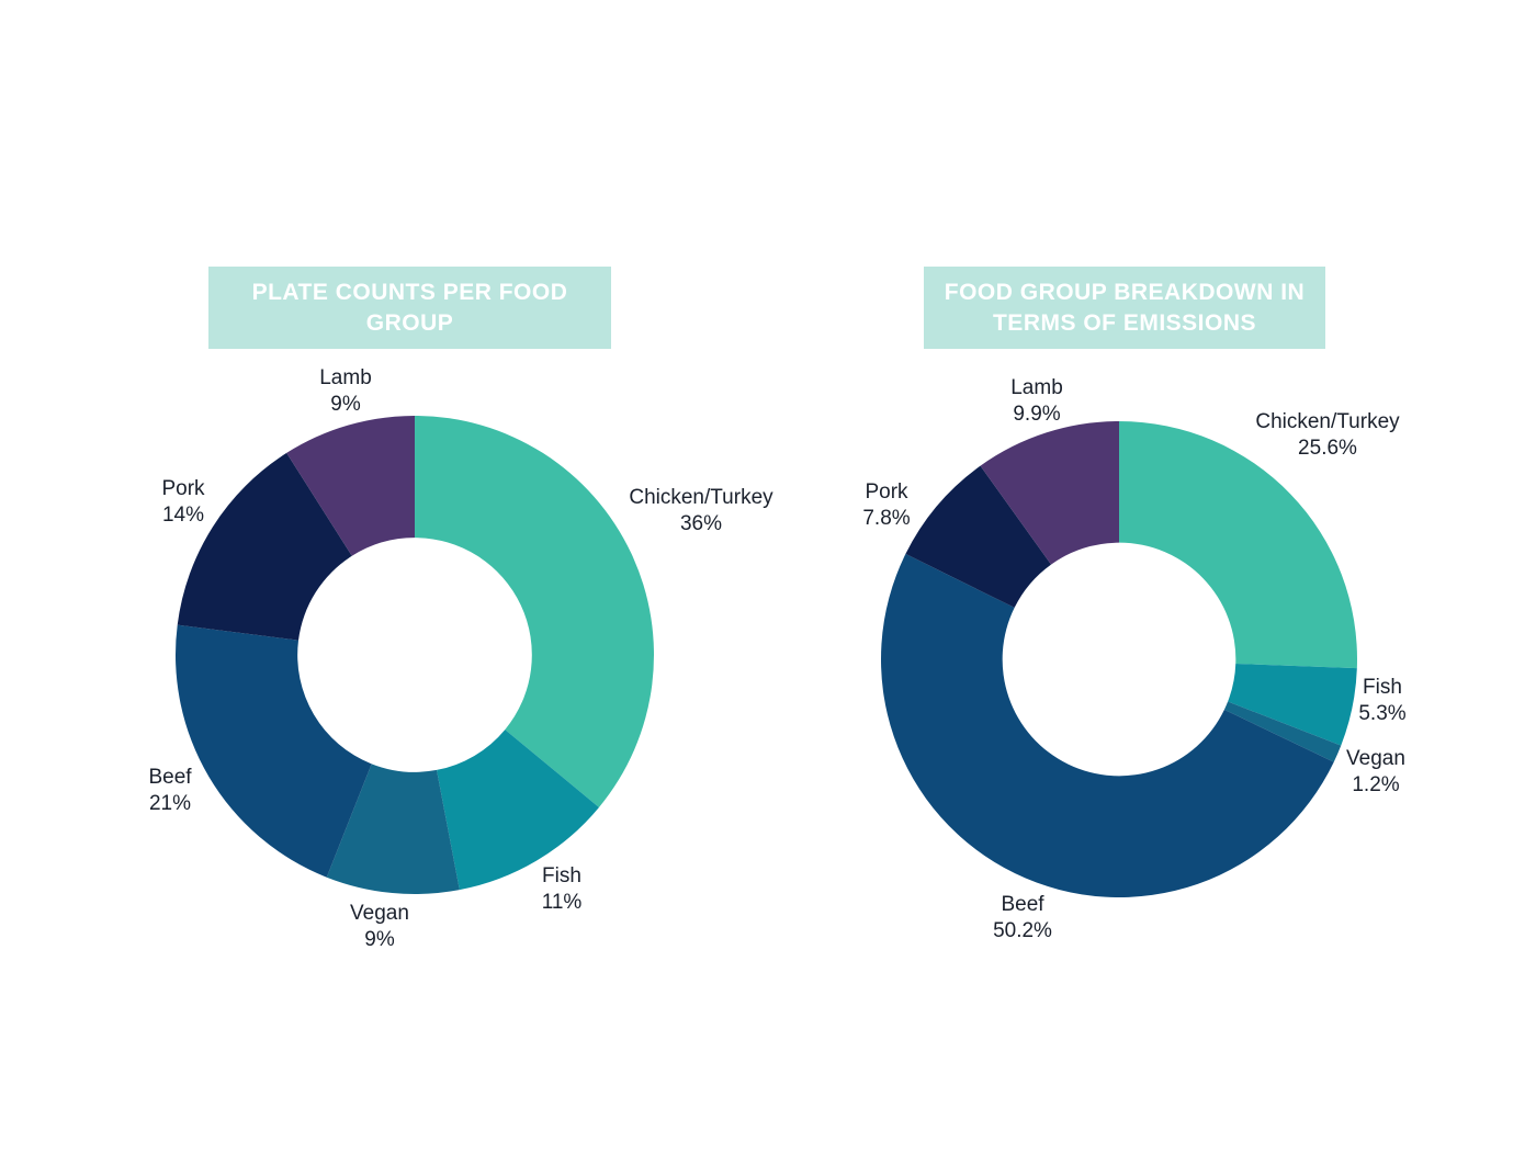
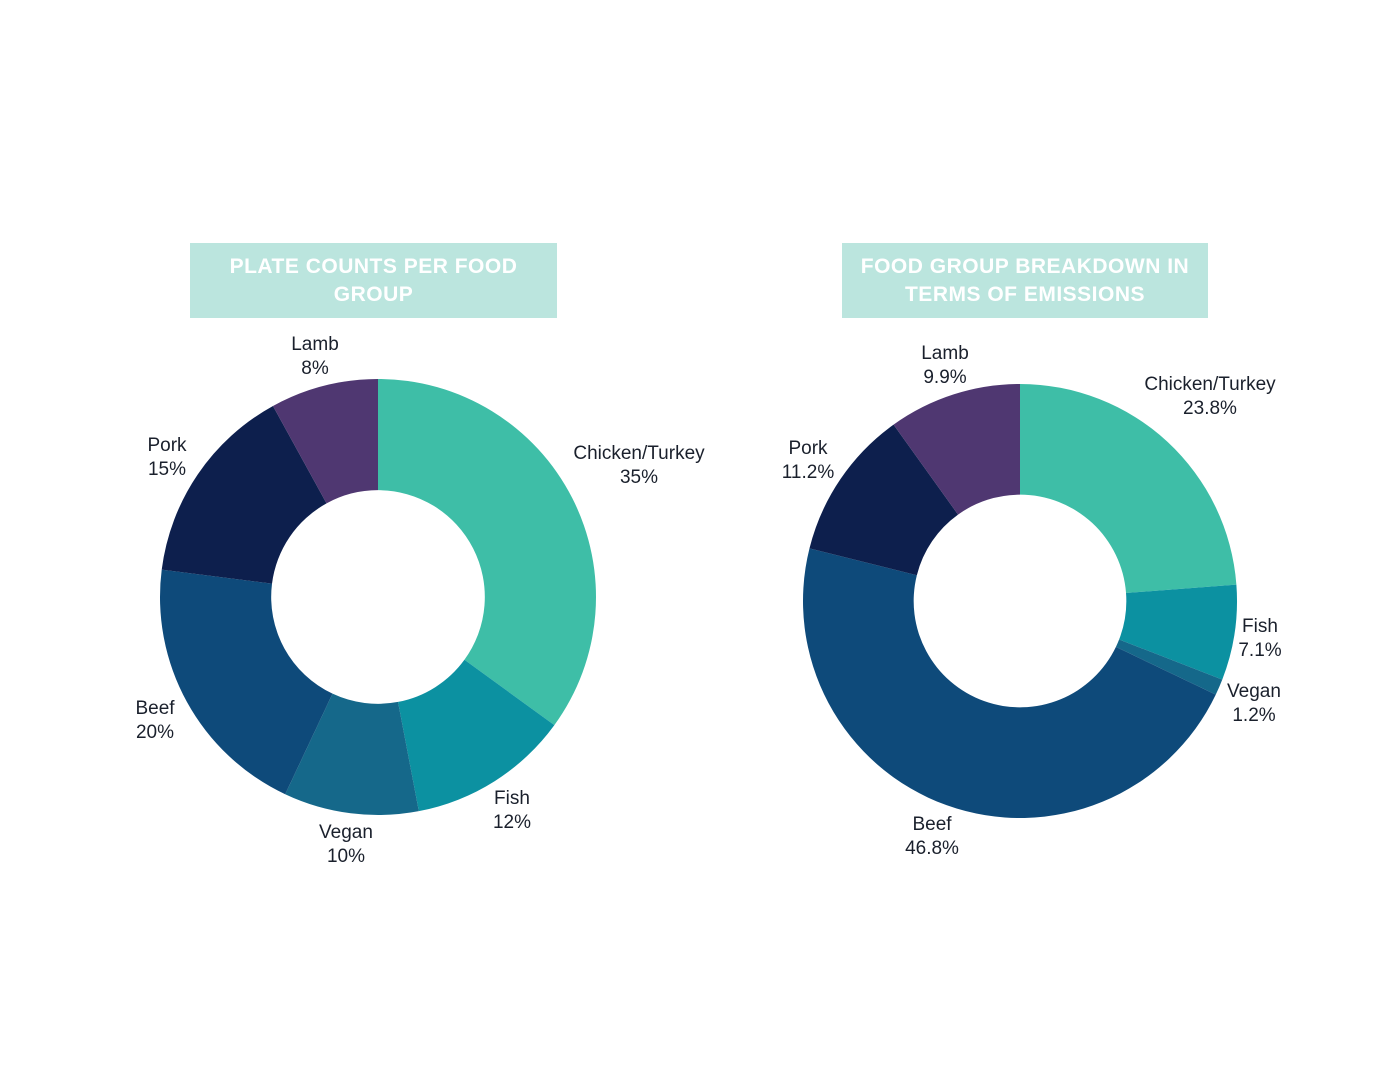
PLATE COUNTS PER FOOD GROUP/Chicken/Turkey: 36% -> 35%
PLATE COUNTS PER FOOD GROUP/Fish: 11% -> 12%
PLATE COUNTS PER FOOD GROUP/Vegan: 9% -> 10%
PLATE COUNTS PER FOOD GROUP/Beef: 21% -> 20%
PLATE COUNTS PER FOOD GROUP/Pork: 14% -> 15%
PLATE COUNTS PER FOOD GROUP/Lamb: 9% -> 8%
FOOD GROUP BREAKDOWN IN TERMS OF EMISSIONS/Chicken/Turkey: 25.6% -> 23.8%
FOOD GROUP BREAKDOWN IN TERMS OF EMISSIONS/Fish: 5.3% -> 7.1%
FOOD GROUP BREAKDOWN IN TERMS OF EMISSIONS/Beef: 50.2% -> 46.8%
FOOD GROUP BREAKDOWN IN TERMS OF EMISSIONS/Pork: 7.8% -> 11.2%
